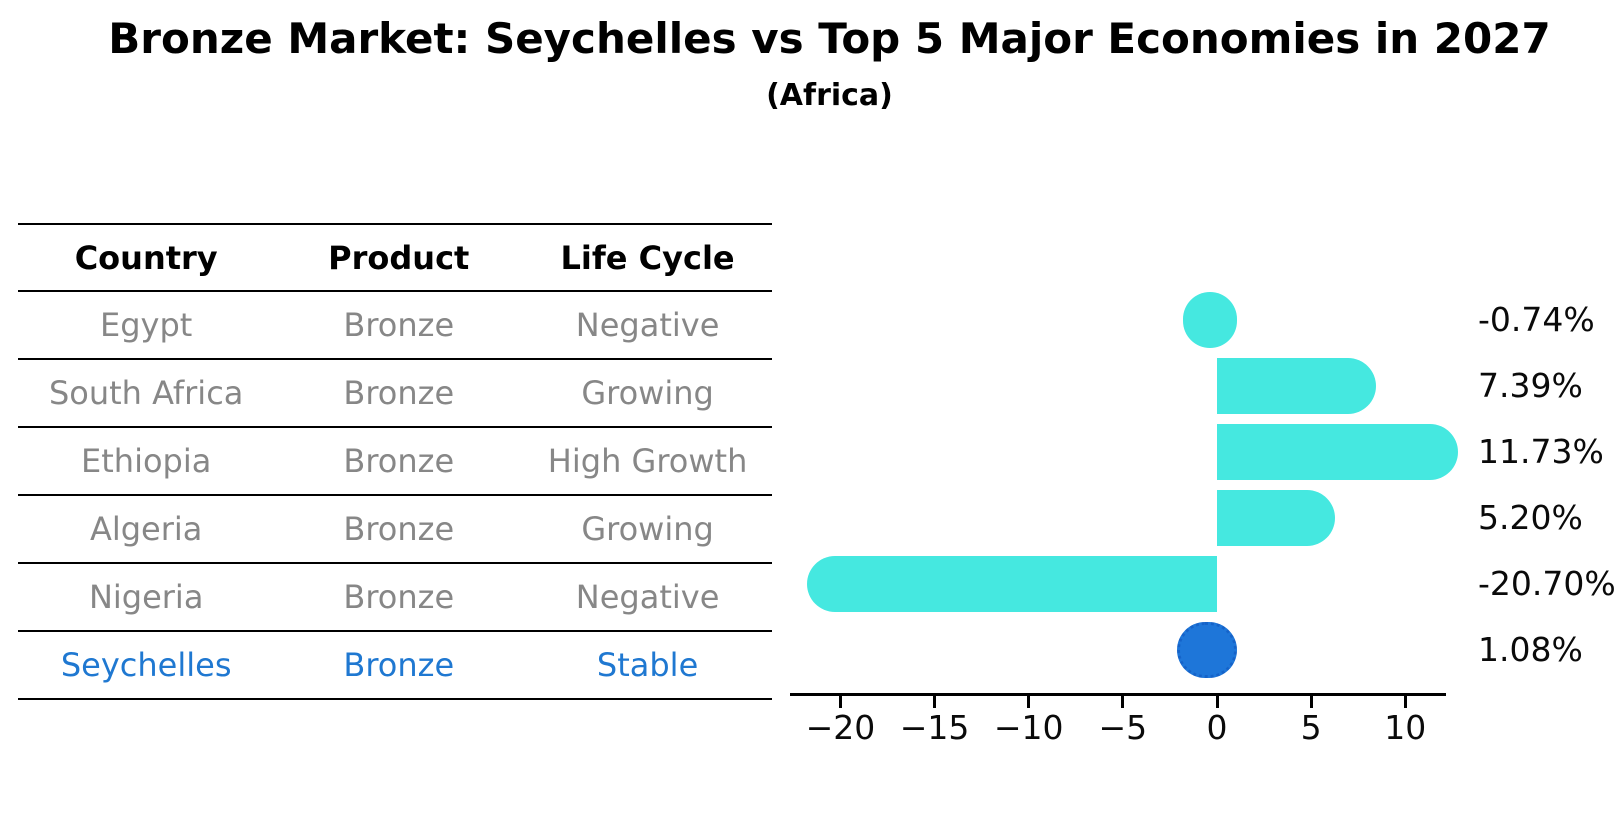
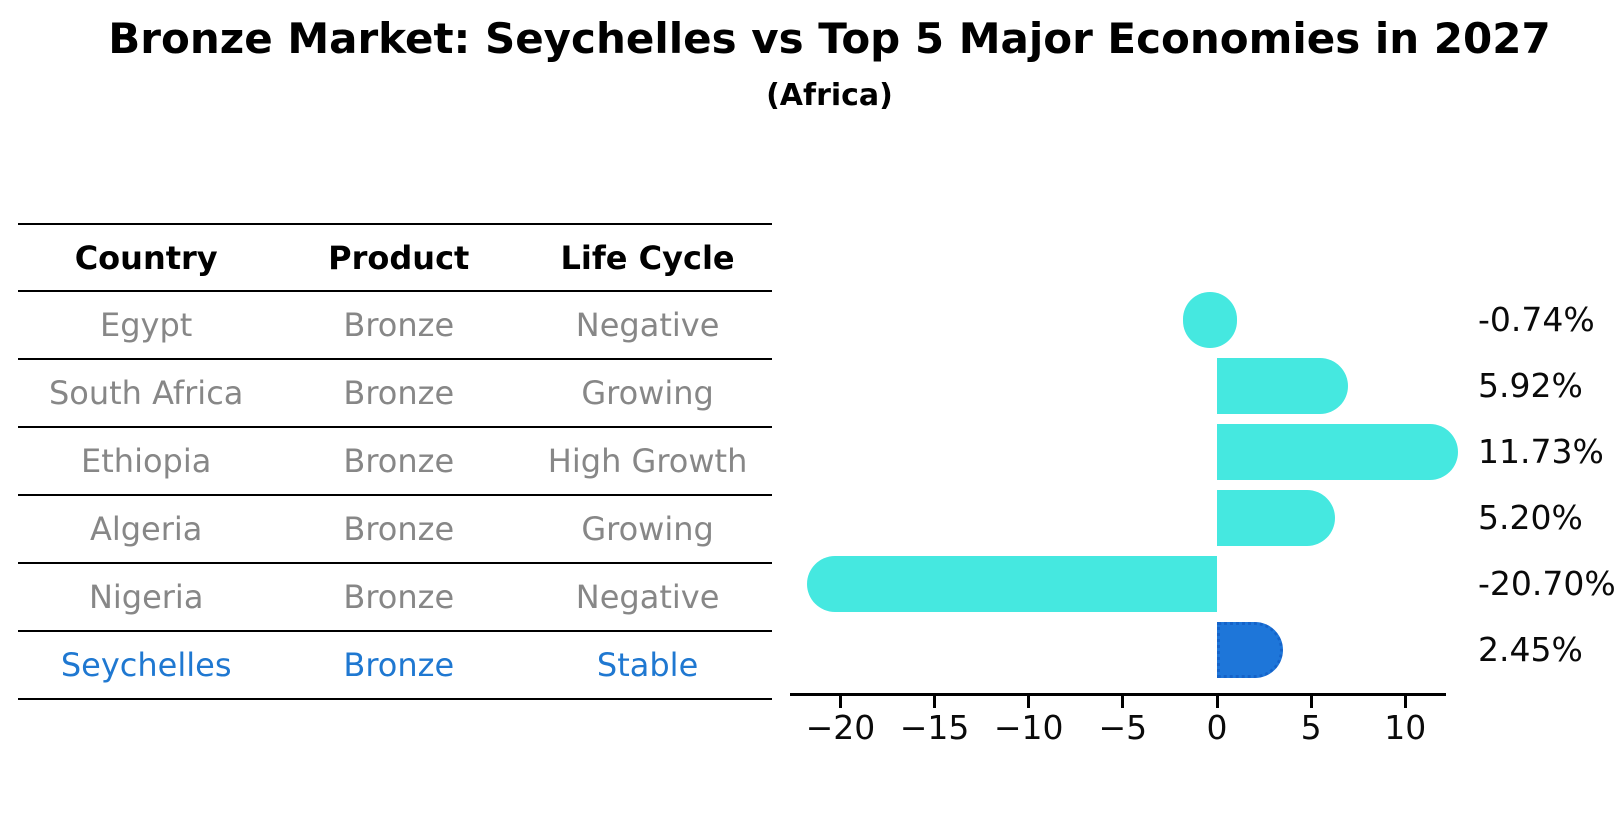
South Africa: 7.39% -> 5.92%
Seychelles: 1.08% -> 2.45%
